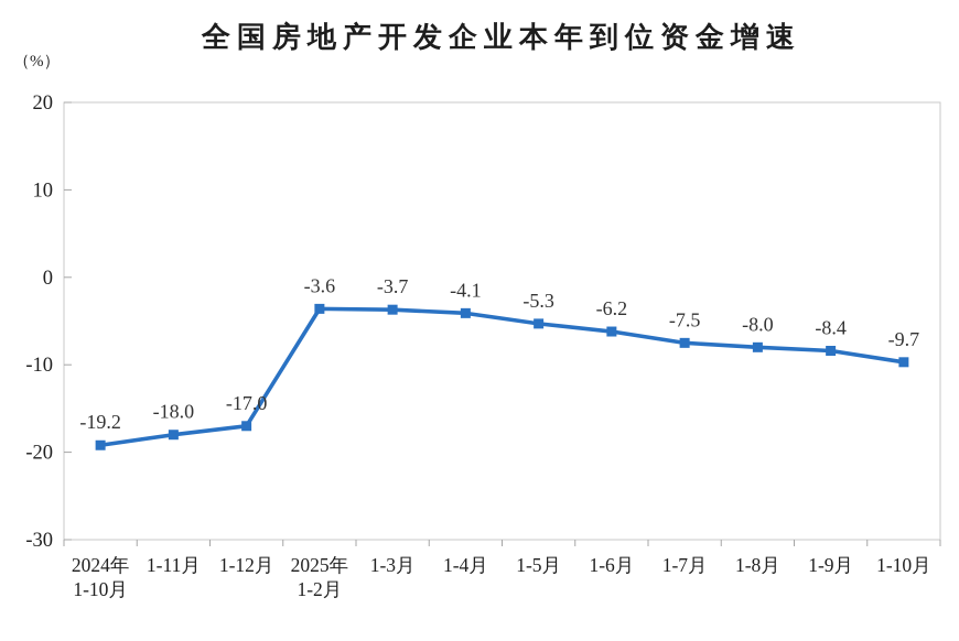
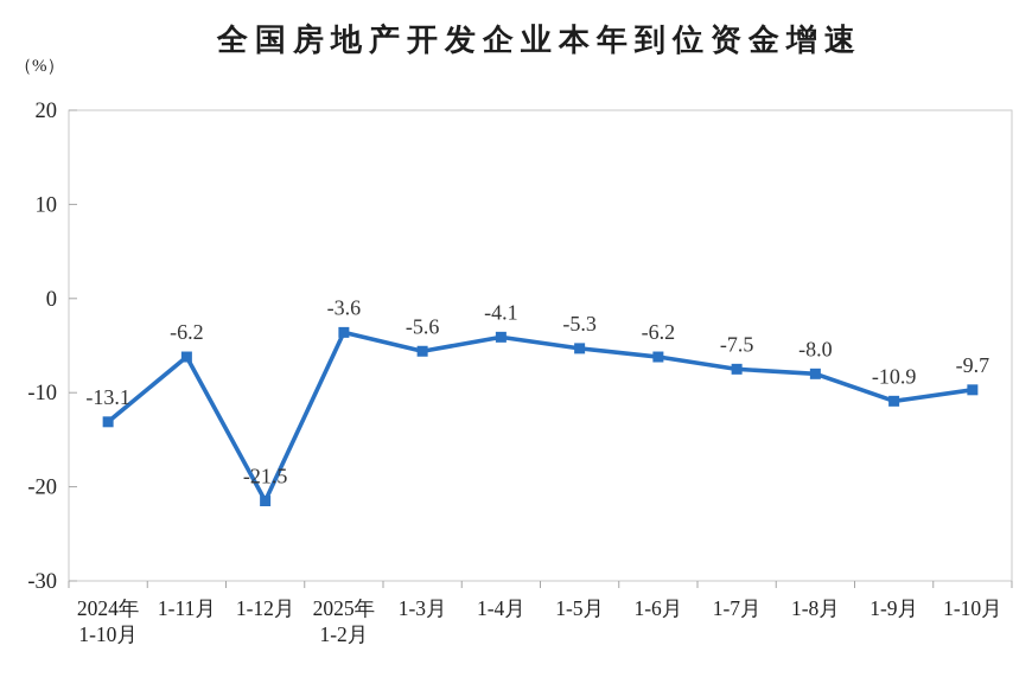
2024年 1-10月: -19.2 -> -13.1
1-11月: -18.0 -> -6.2
1-12月: -17.0 -> -21.5
1-3月: -3.7 -> -5.6
1-9月: -8.4 -> -10.9
